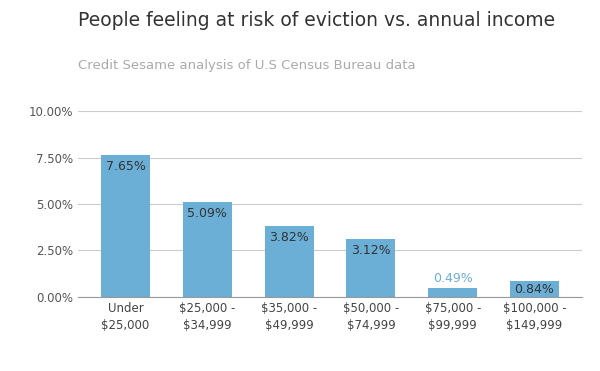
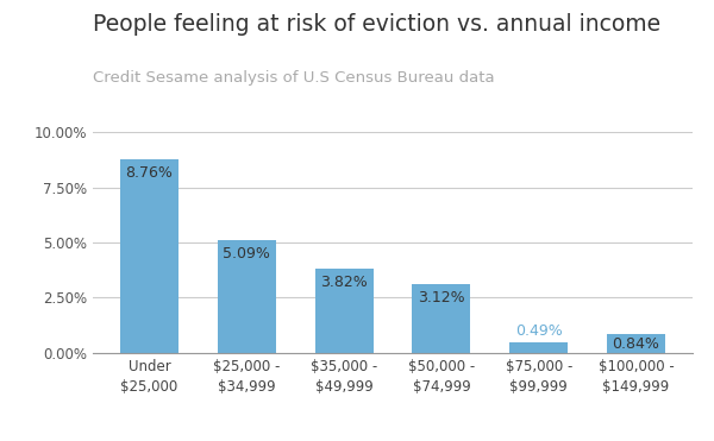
Under $25,000: 7.65% -> 8.76%
